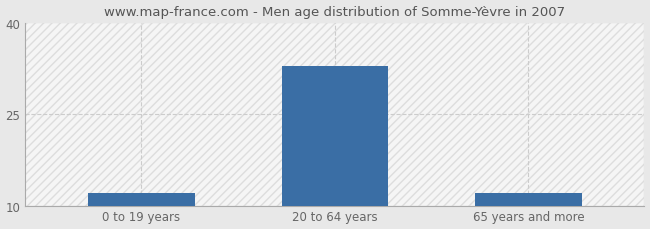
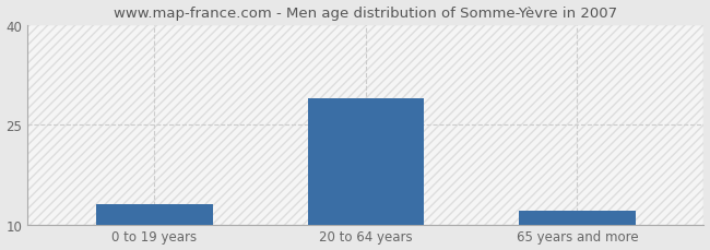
0 to 19 years: 12 -> 13
20 to 64 years: 33 -> 29
